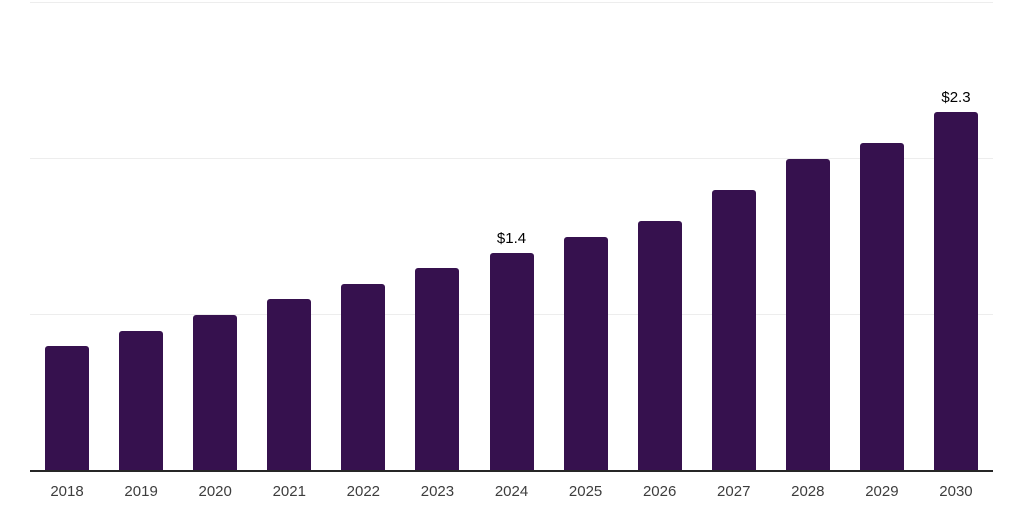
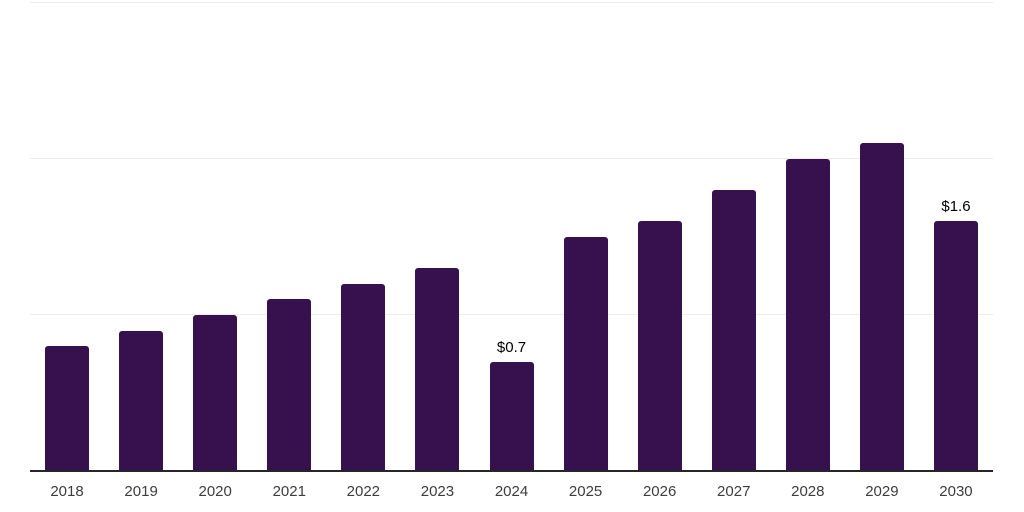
2024: $1.4 -> $0.7
2030: $2.3 -> $1.6
